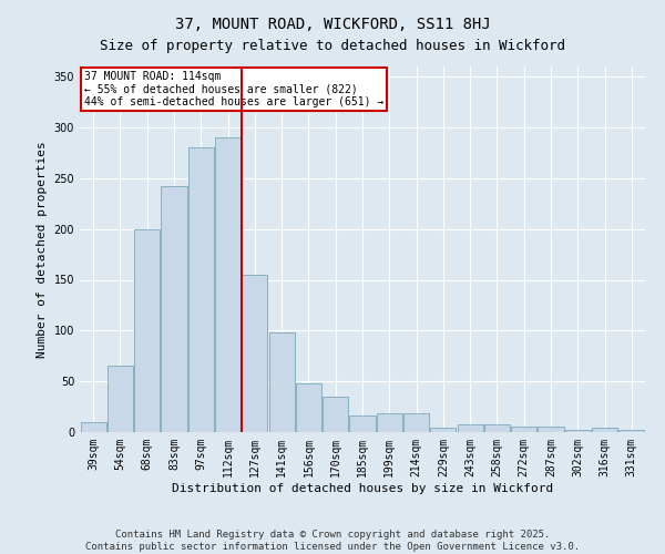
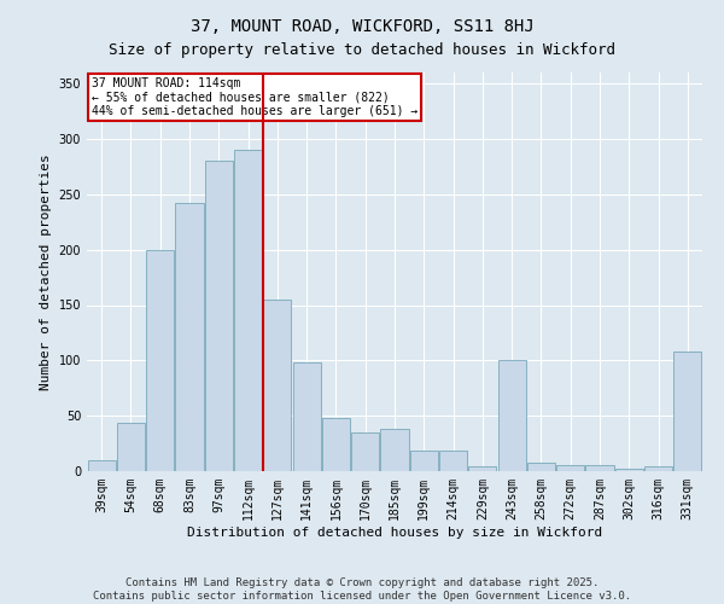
54sqm: 65 -> 44
185sqm: 16 -> 38
243sqm: 8 -> 100
331sqm: 2 -> 108
